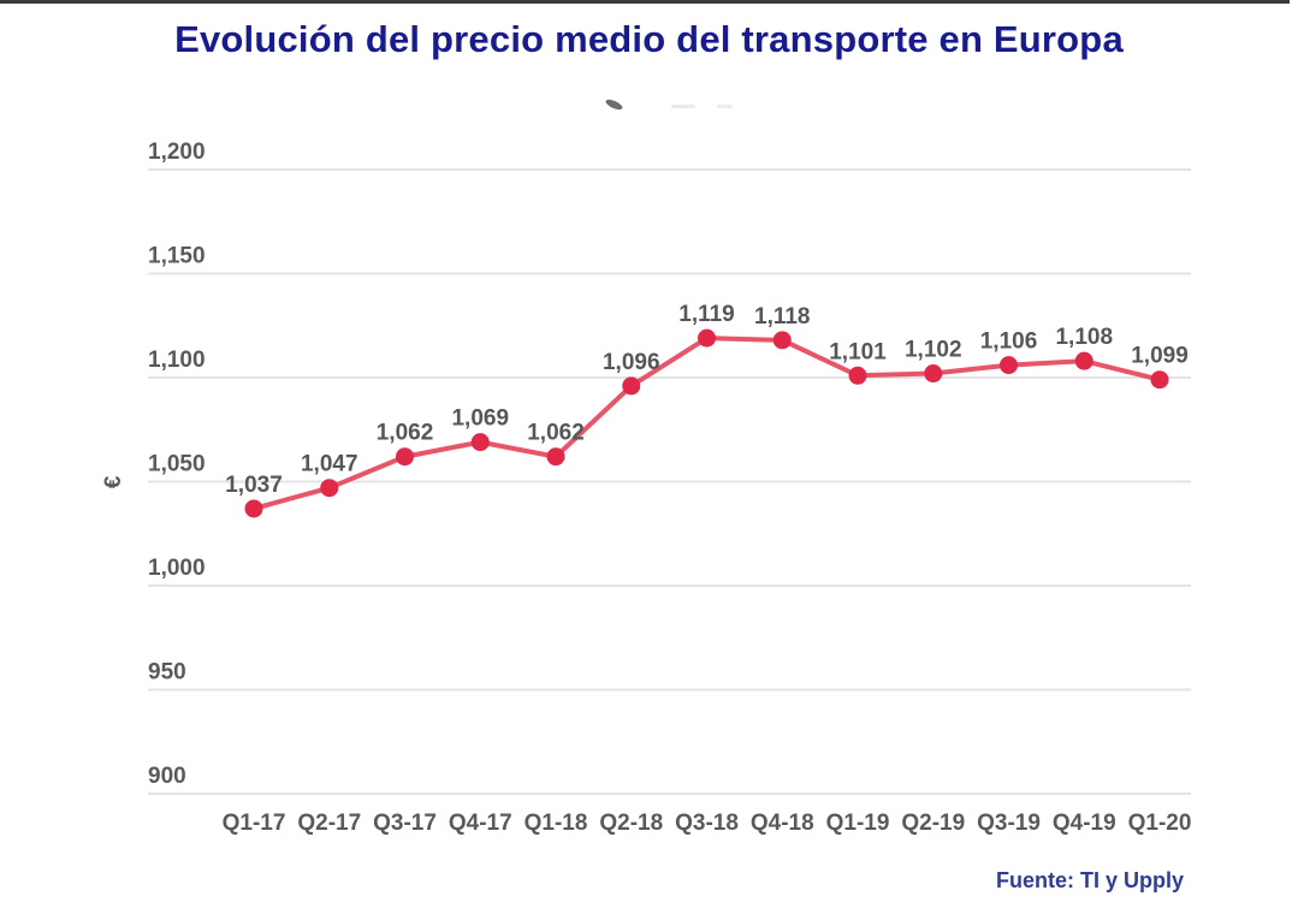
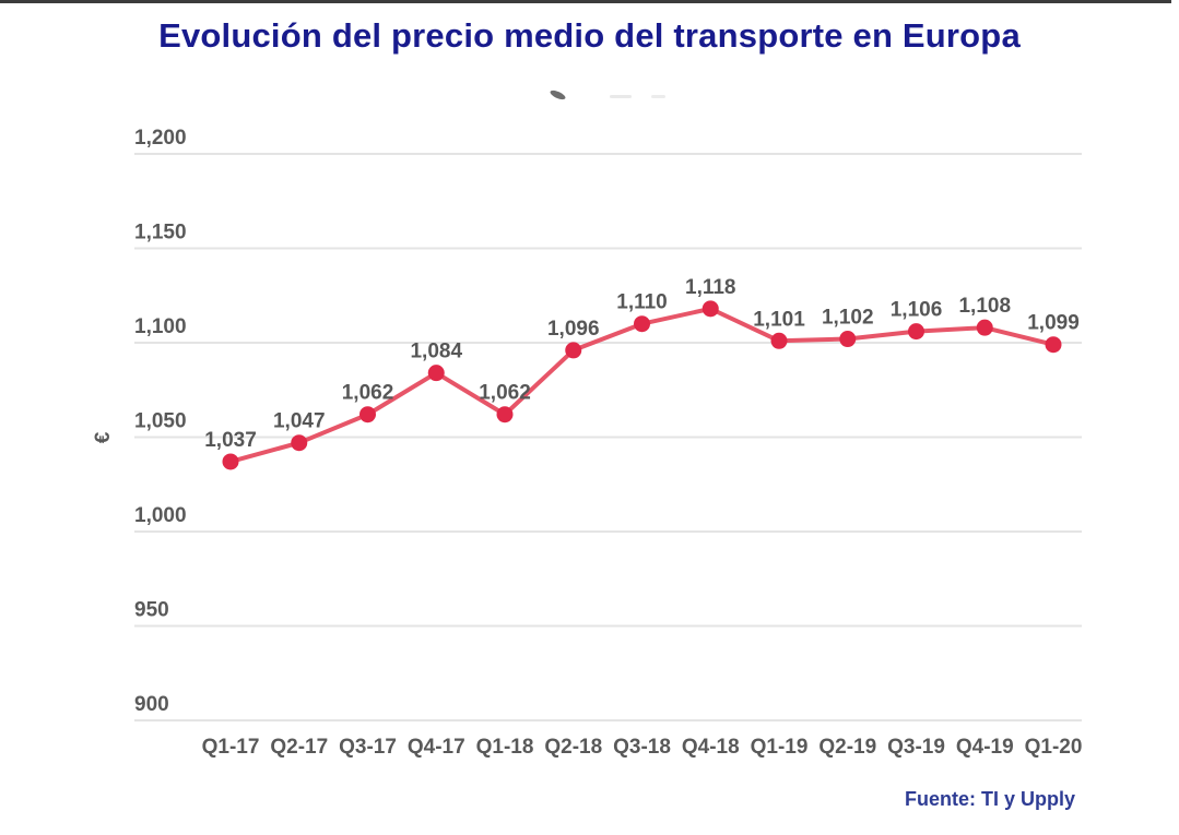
Q4-17: 1,069 -> 1,084
Q3-18: 1,119 -> 1,110
